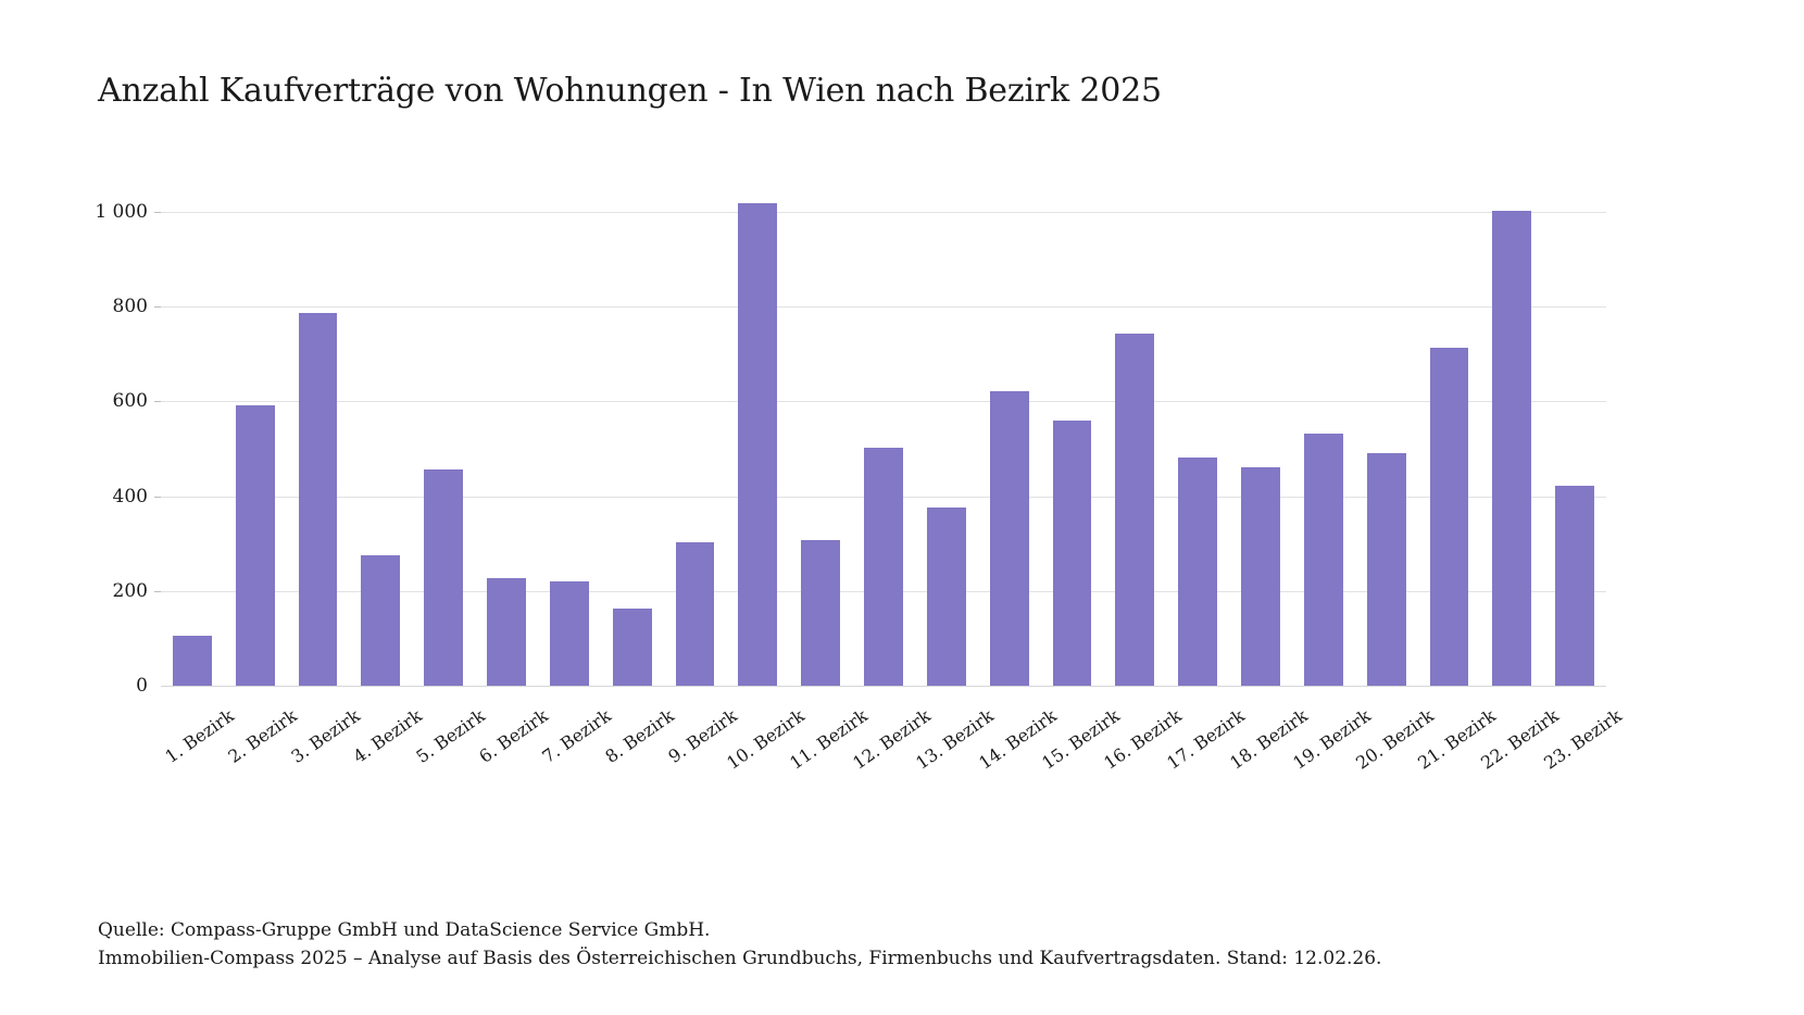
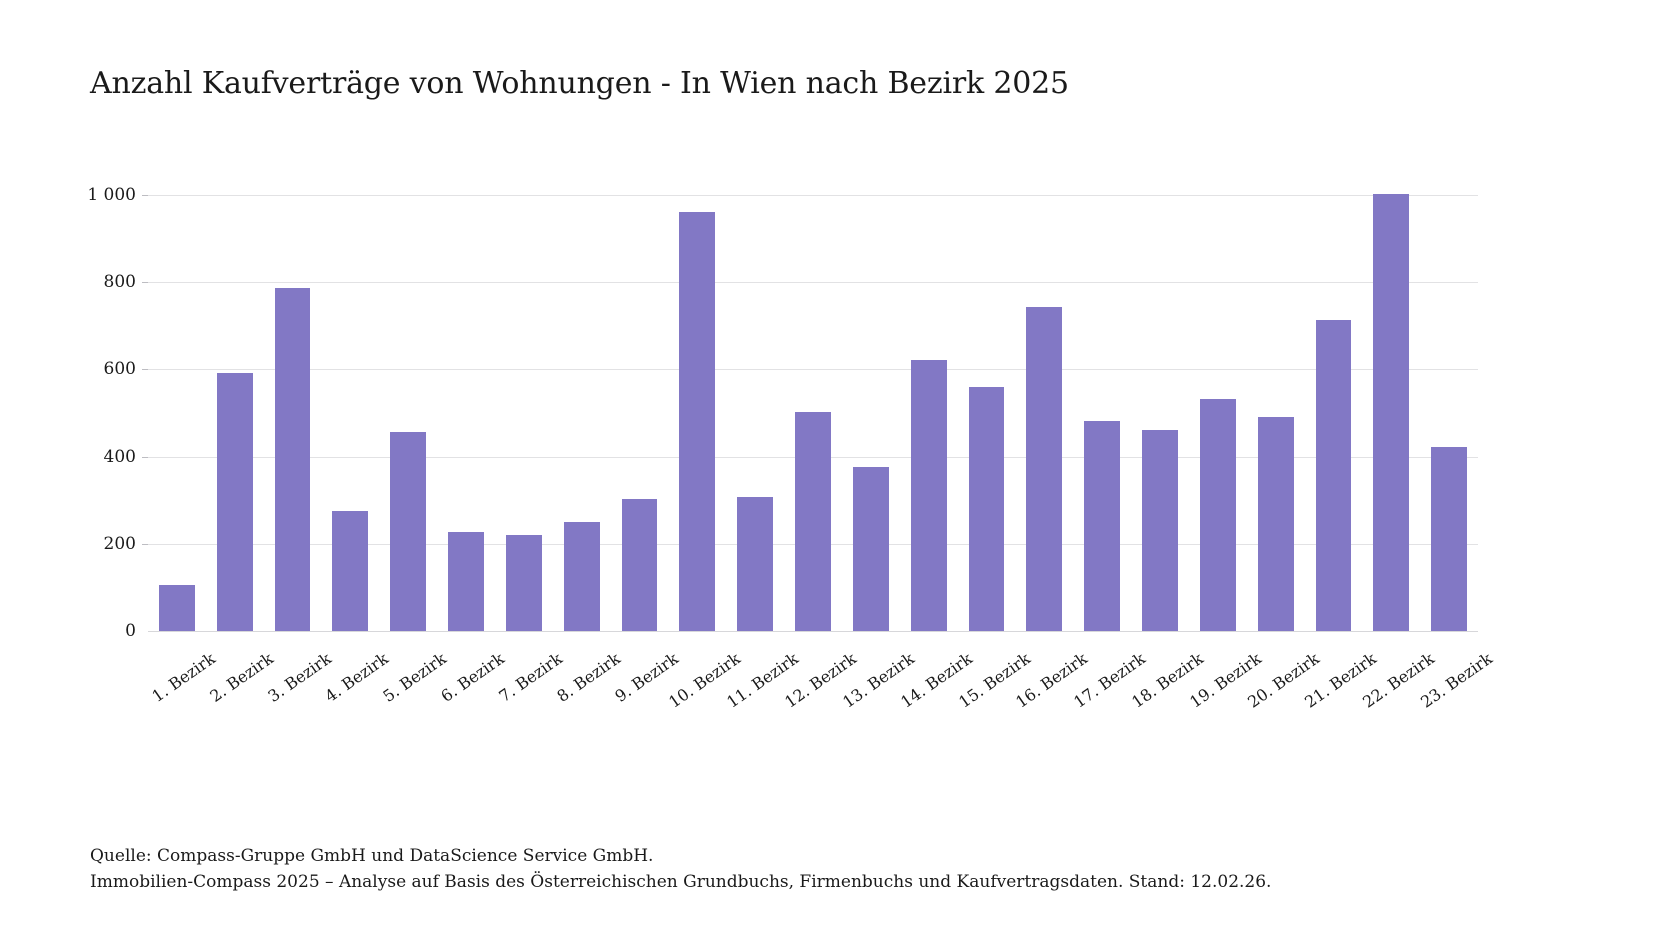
8. Bezirk: 160 -> 250
10. Bezirk: 1020 -> 960
